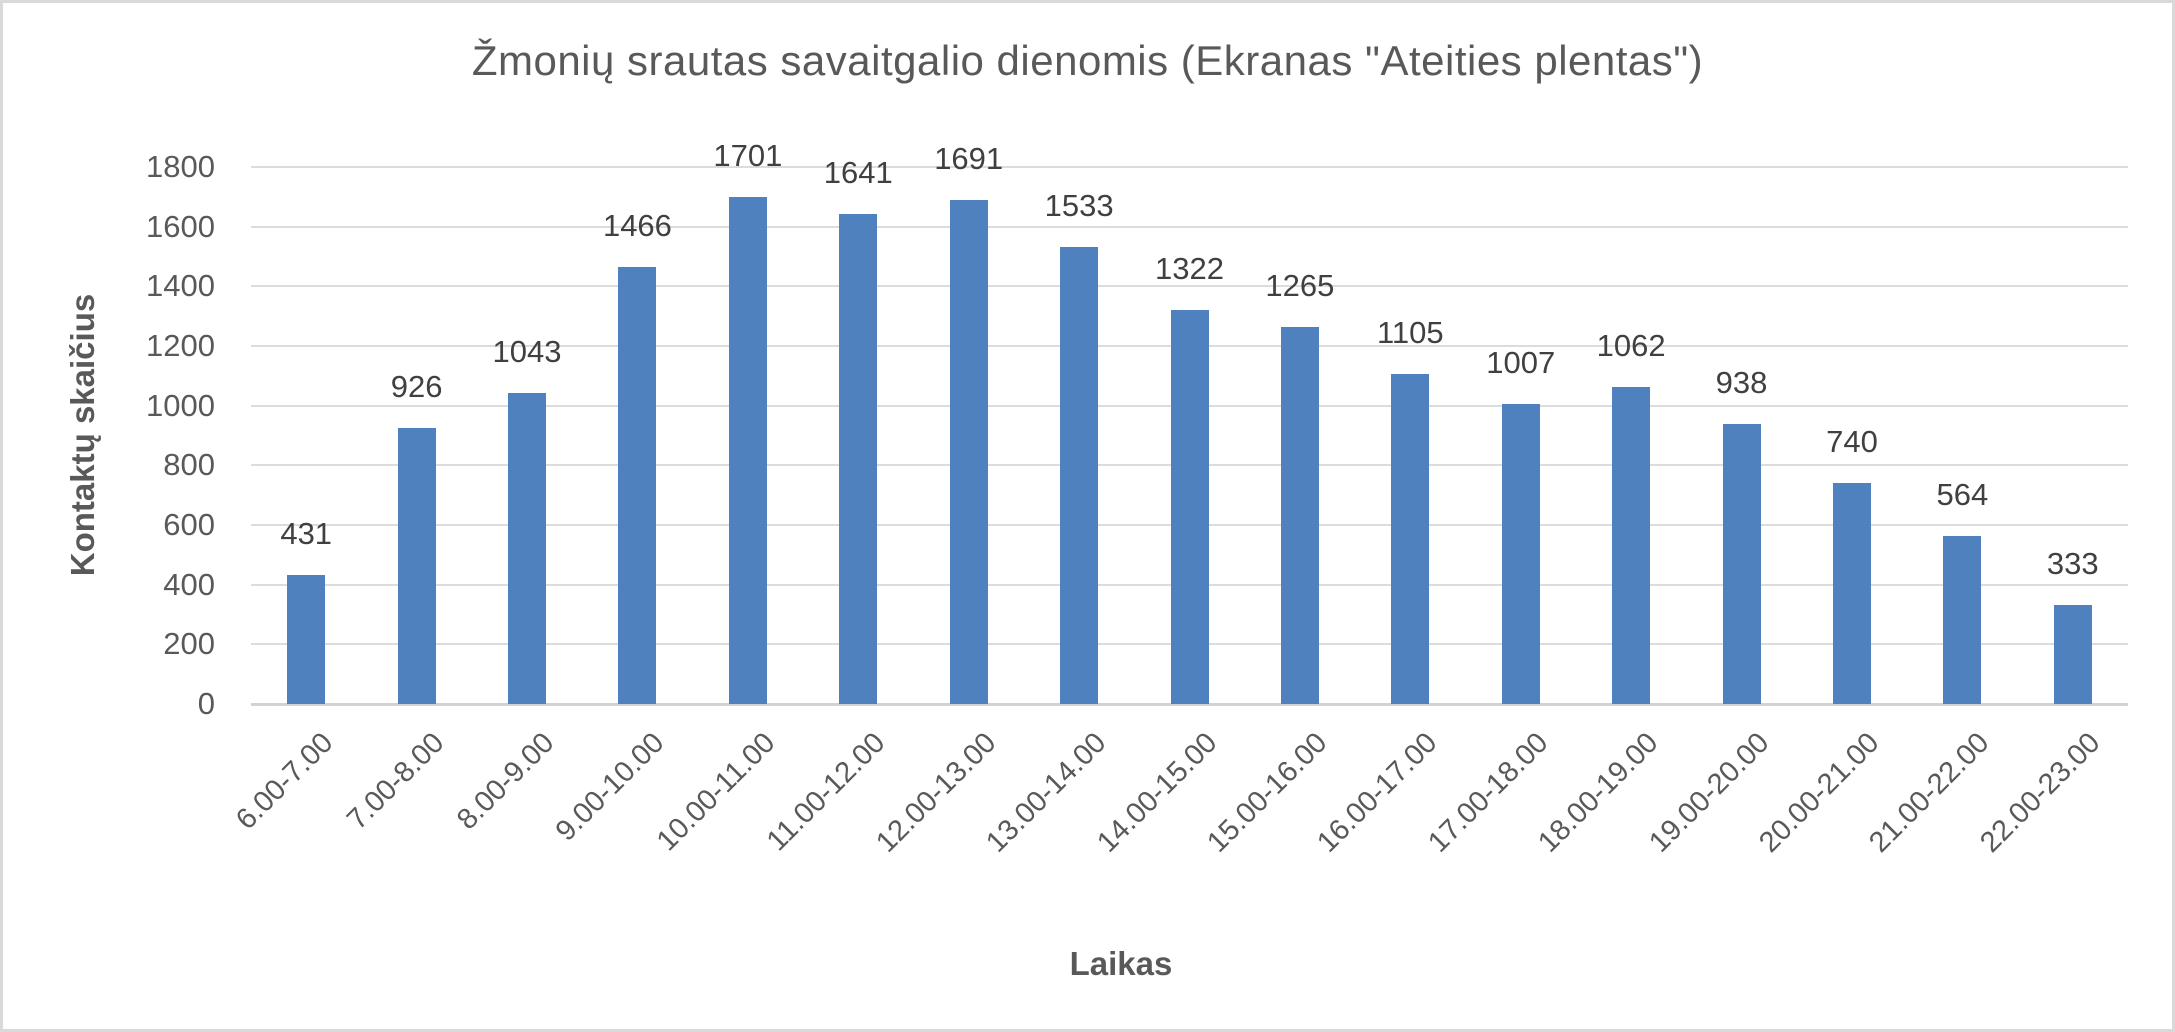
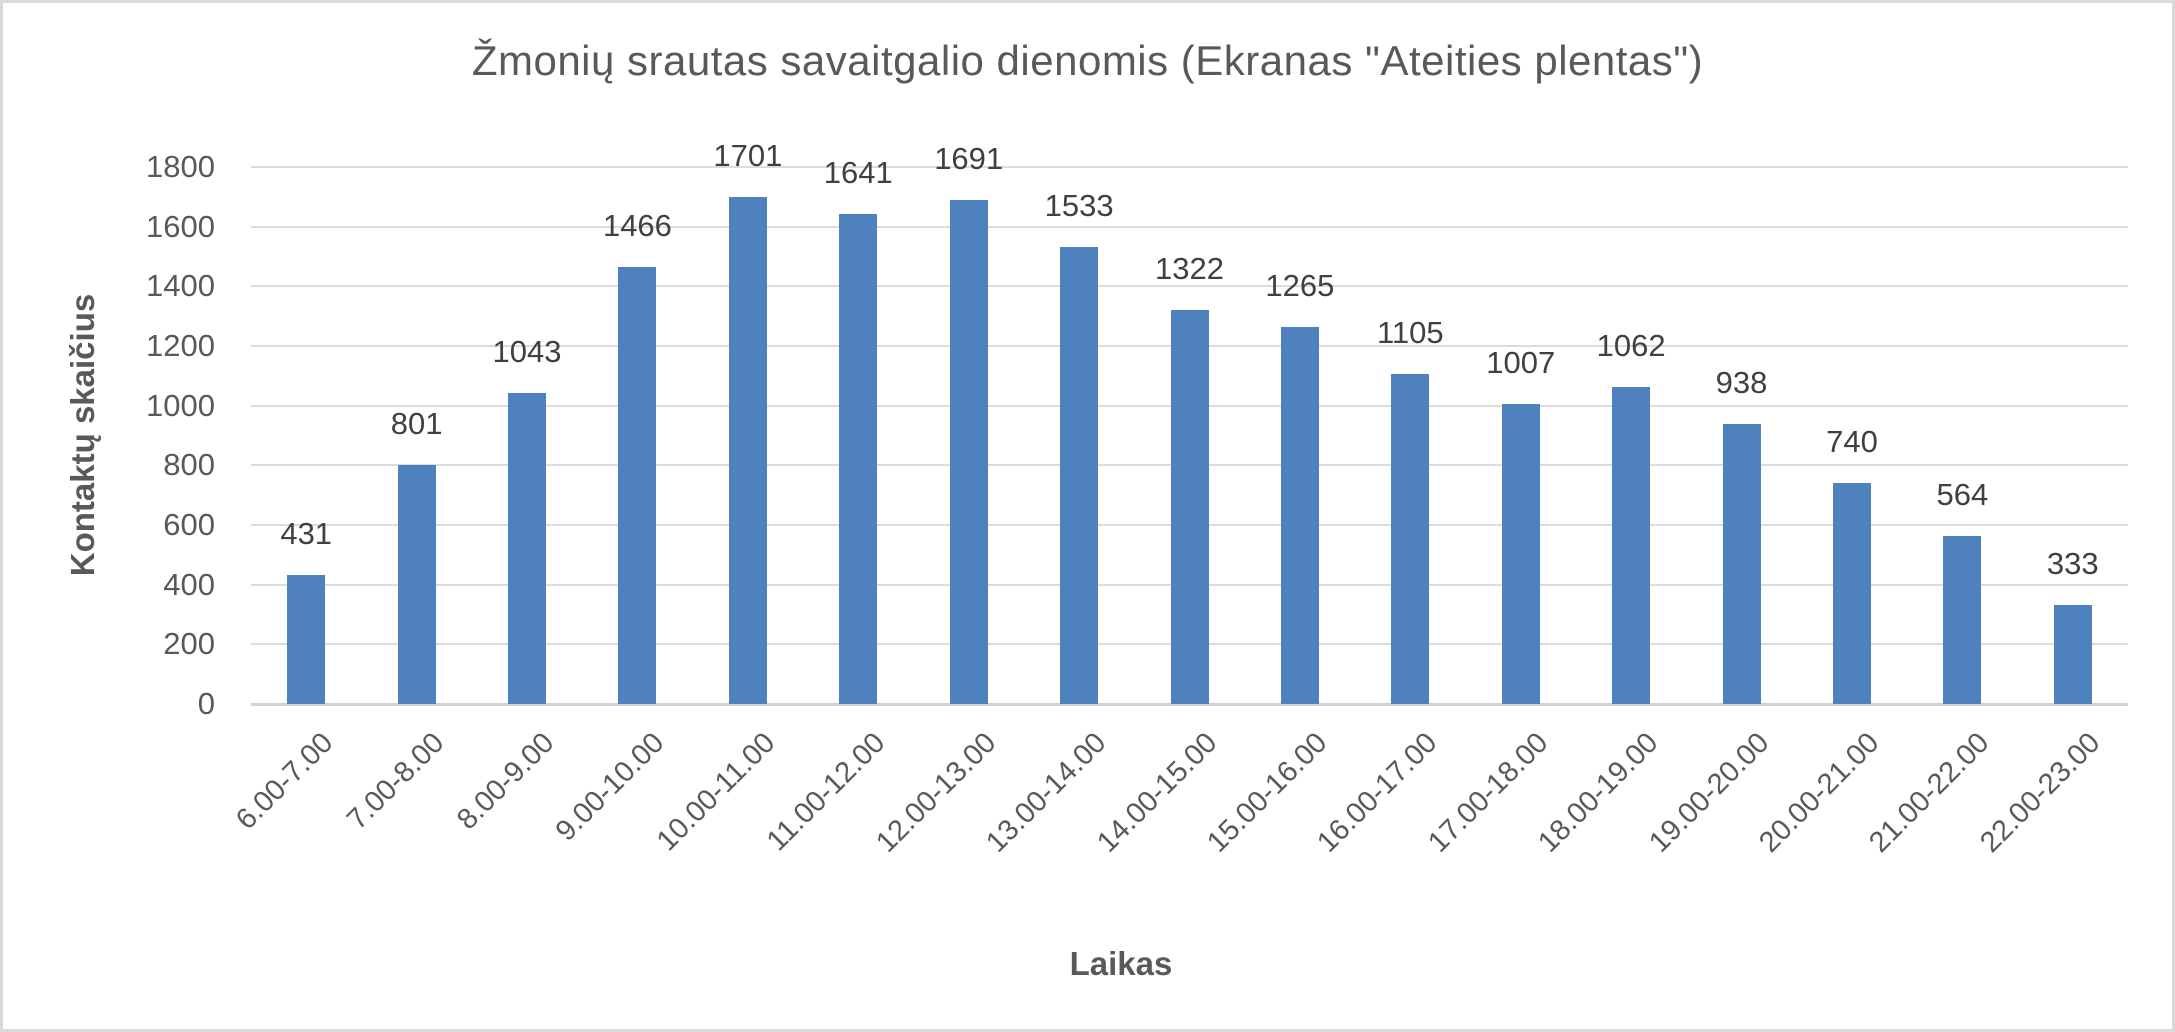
7.00-8.00: 926 -> 801
